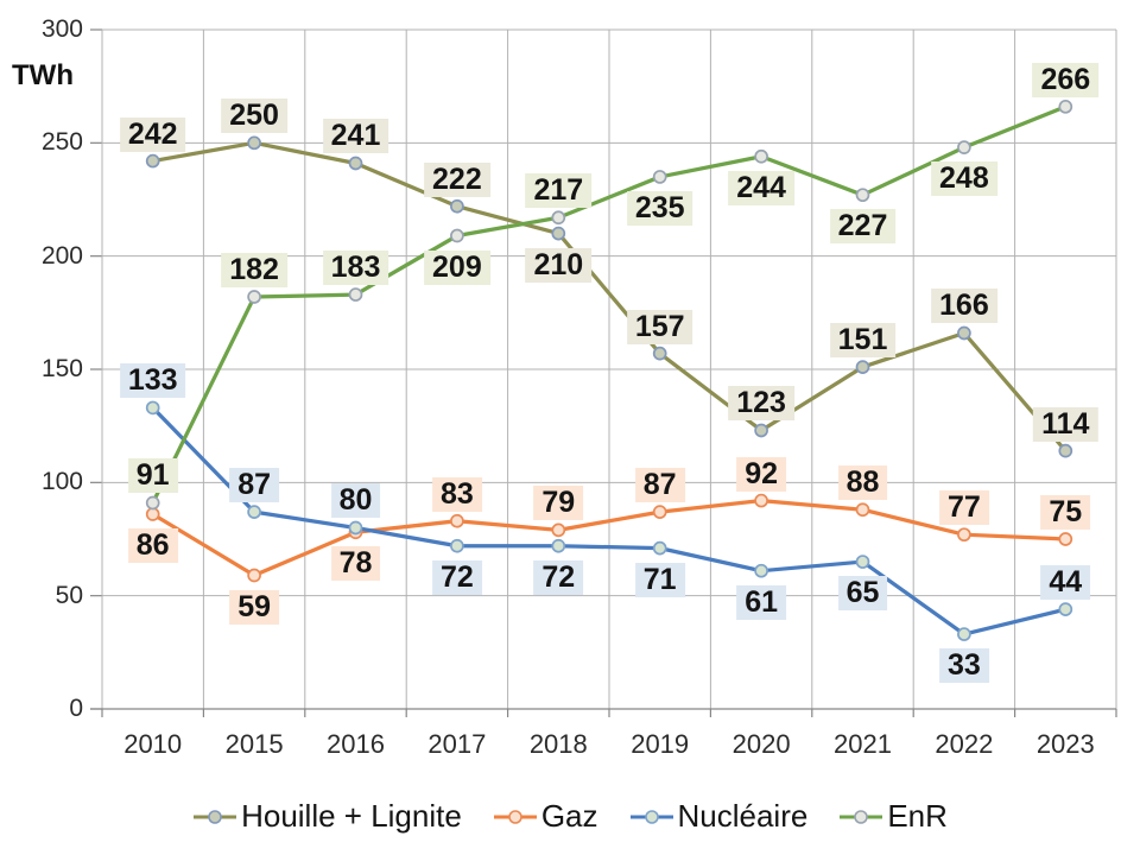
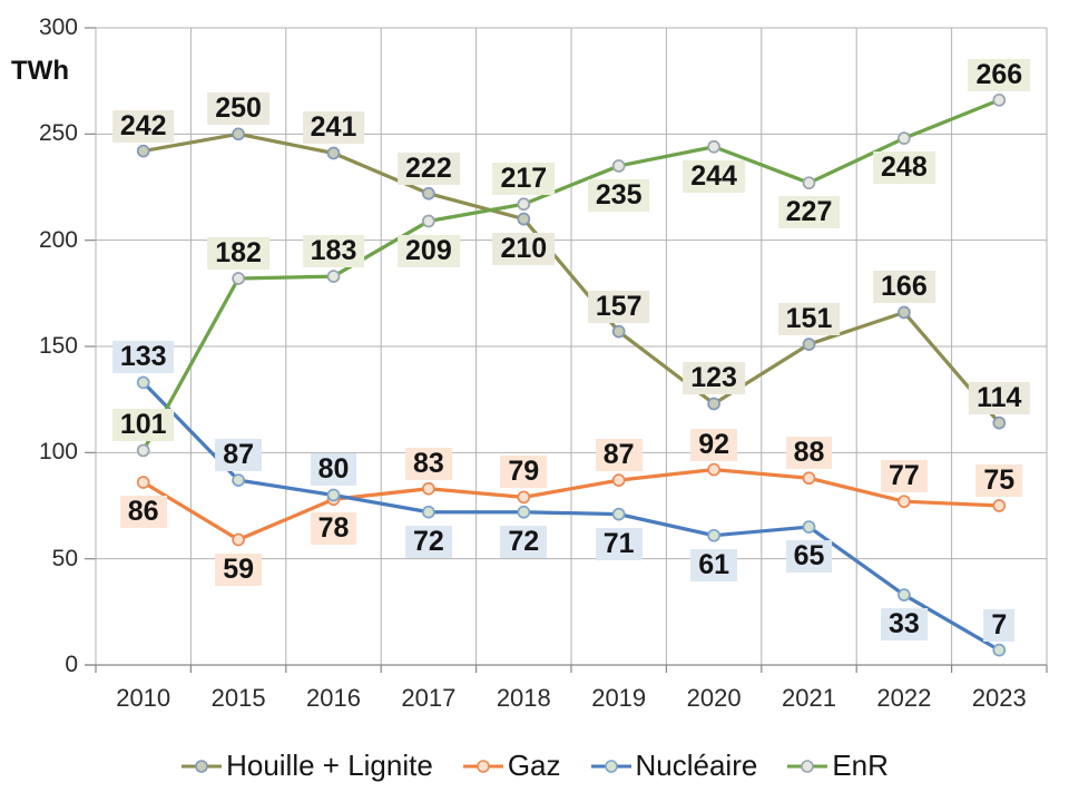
EnR/2010: 91 -> 101
Nucléaire/2023: 44 -> 7
